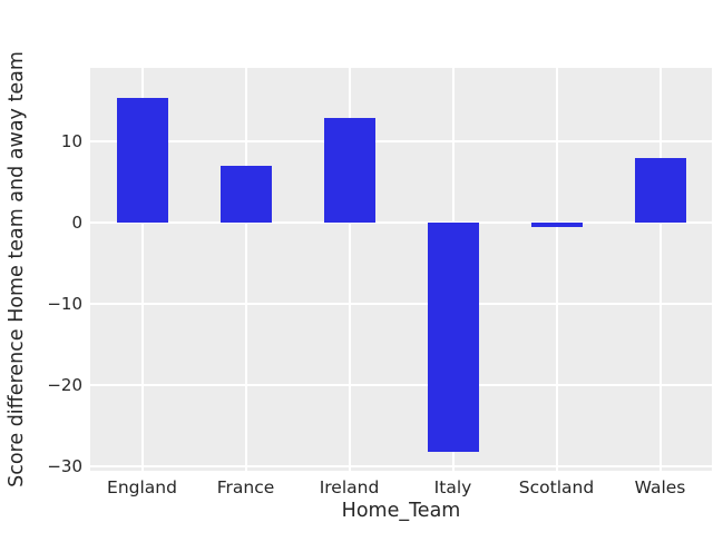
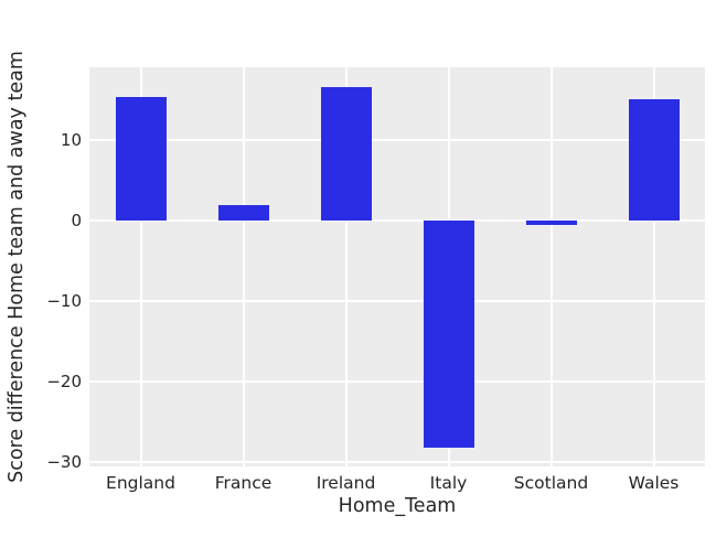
France: 7 -> 2
Ireland: 13 -> 17
Wales: 8 -> 15
